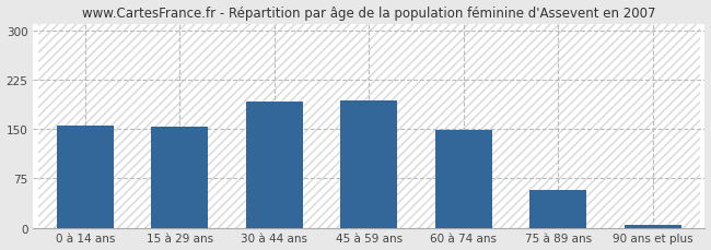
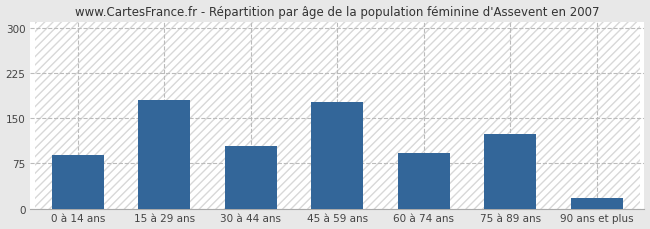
0 à 14 ans: 155 -> 88
15 à 29 ans: 153 -> 180
30 à 44 ans: 192 -> 104
45 à 59 ans: 194 -> 176
60 à 74 ans: 148 -> 92
75 à 89 ans: 58 -> 124
90 ans et plus: 5 -> 18
